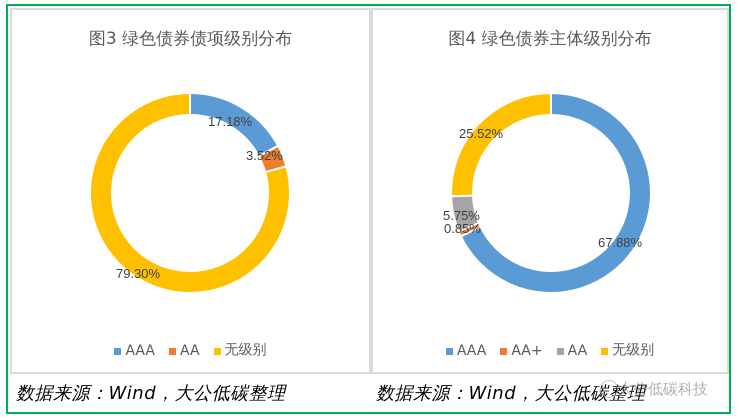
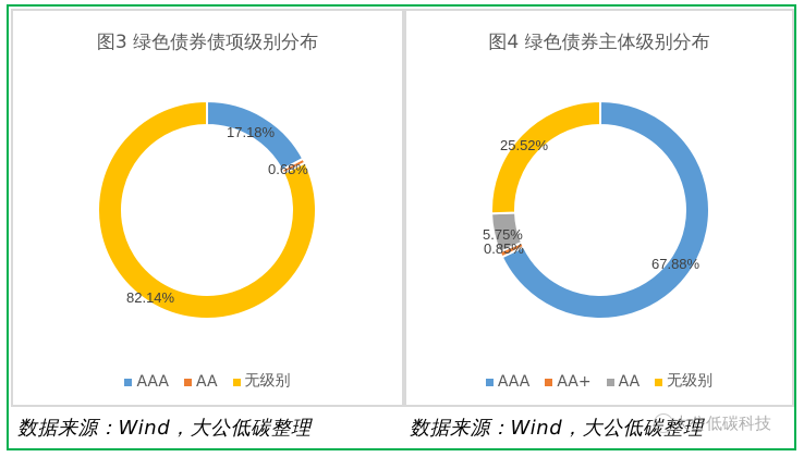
图3 绿色债券债项级别分布/AA: 3.52% -> 0.68%
图3 绿色债券债项级别分布/无级别: 79.30% -> 82.14%
